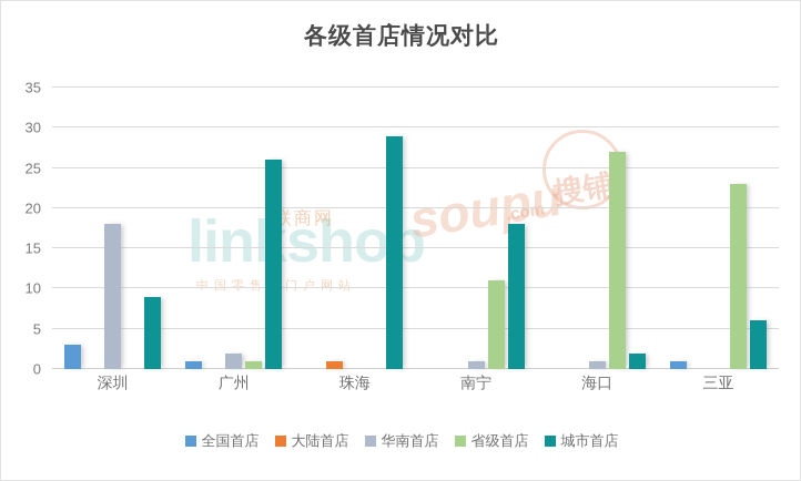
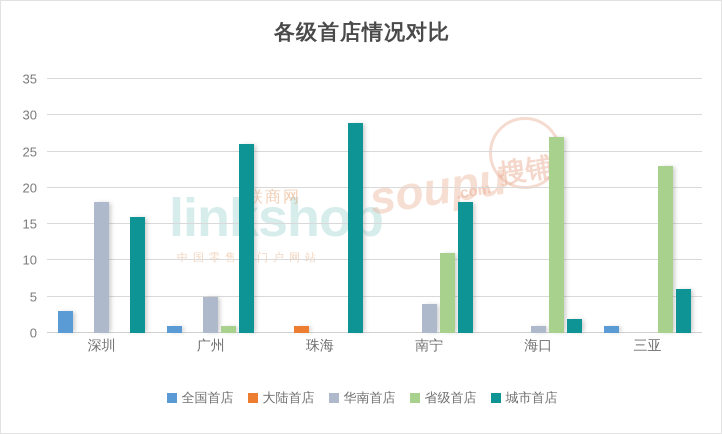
城市首店/深圳: 9 -> 16
华南首店/广州: 2 -> 5
华南首店/南宁: 1 -> 4
